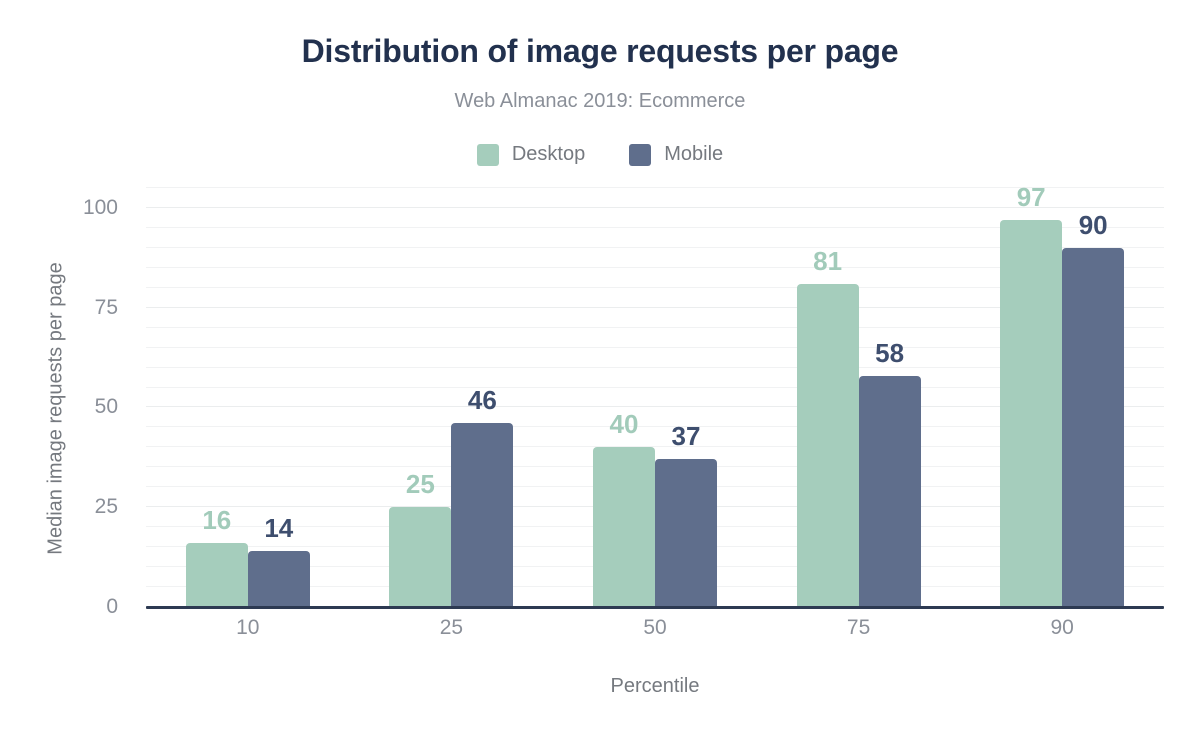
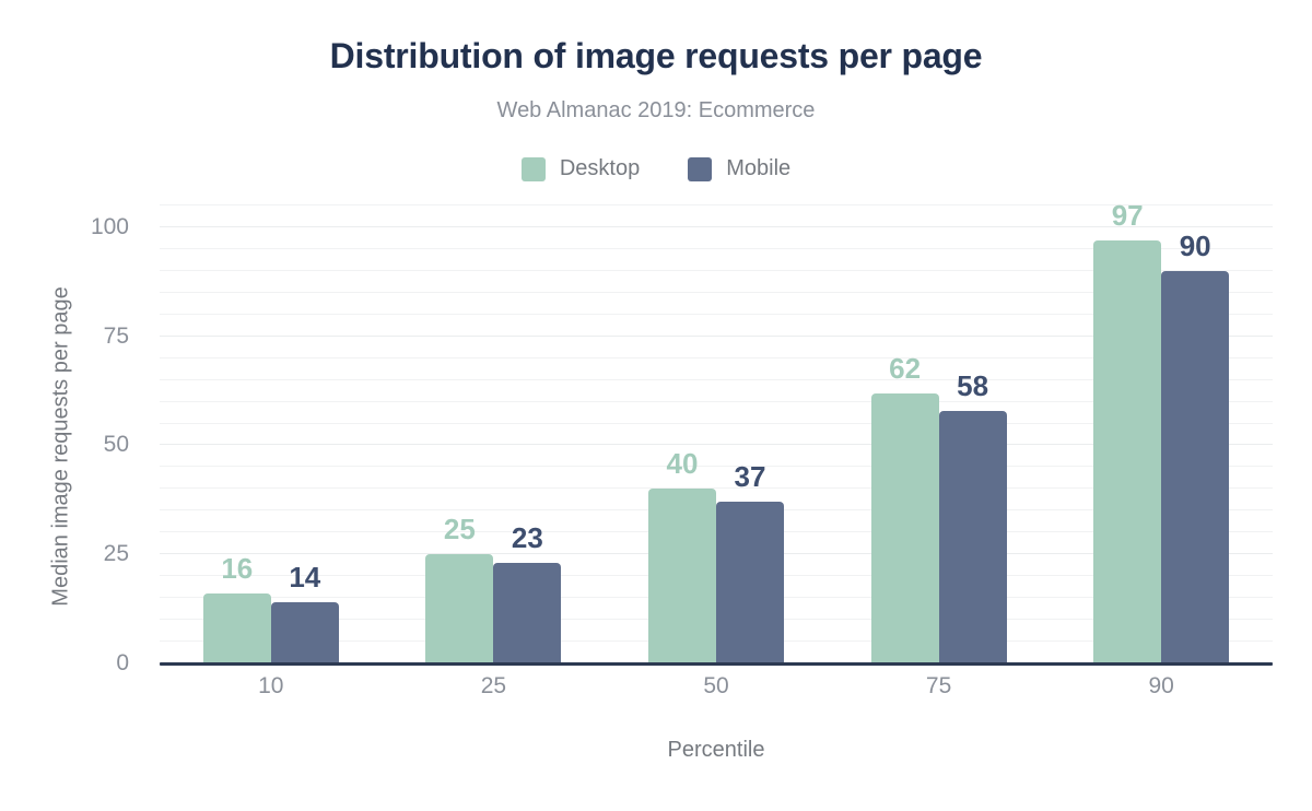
Mobile/25: 46 -> 23
Desktop/75: 81 -> 62
